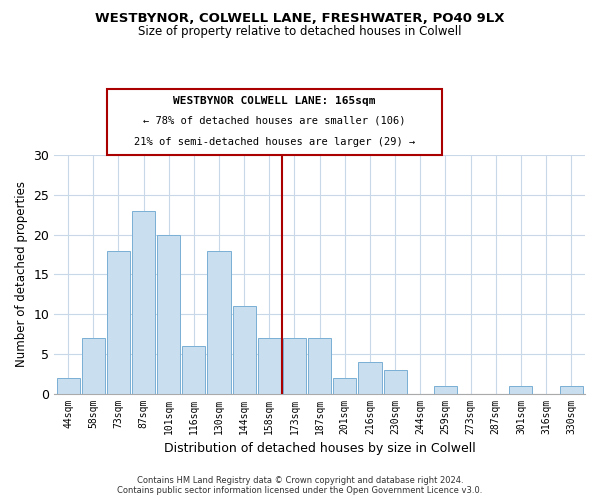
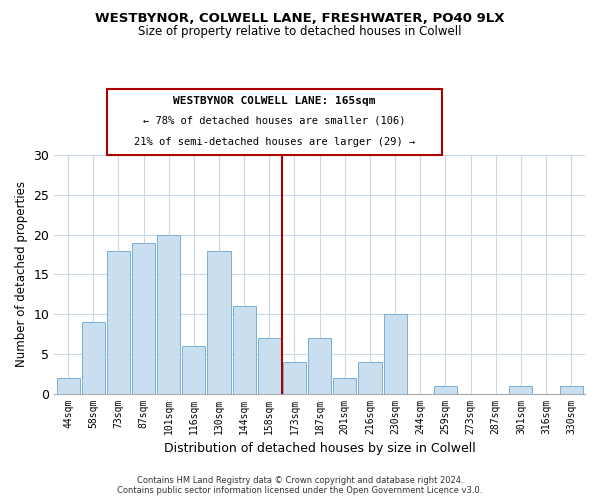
58sqm: 7 -> 9
87sqm: 23 -> 19
173sqm: 7 -> 4
230sqm: 3 -> 10
